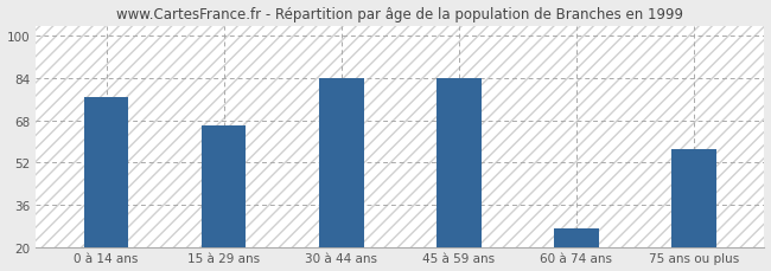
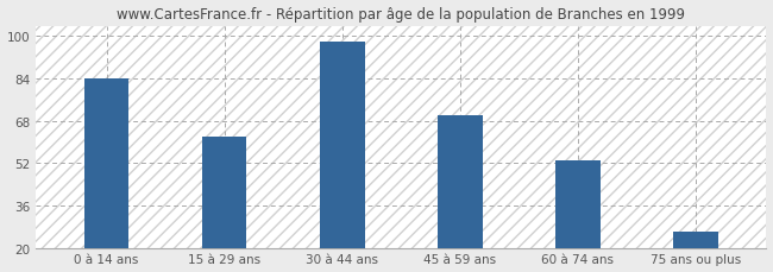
0 à 14 ans: 77 -> 84
15 à 29 ans: 66 -> 62
30 à 44 ans: 84 -> 98
45 à 59 ans: 84 -> 70
60 à 74 ans: 27 -> 53
75 ans ou plus: 57 -> 26
